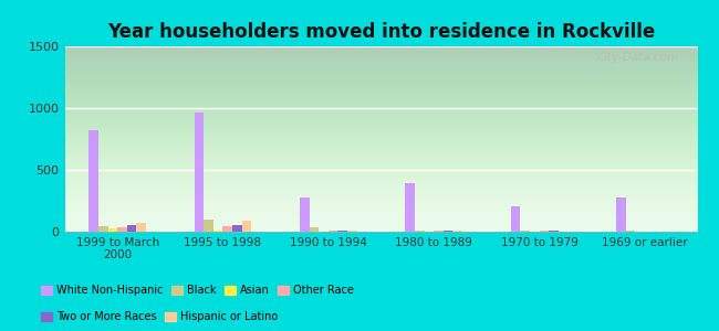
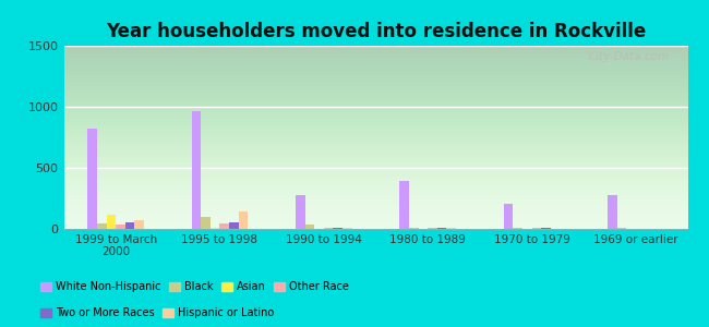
Asian/1999 to March 2000: 30 -> 120
Hispanic or Latino/1995 to 1998: 90 -> 140
